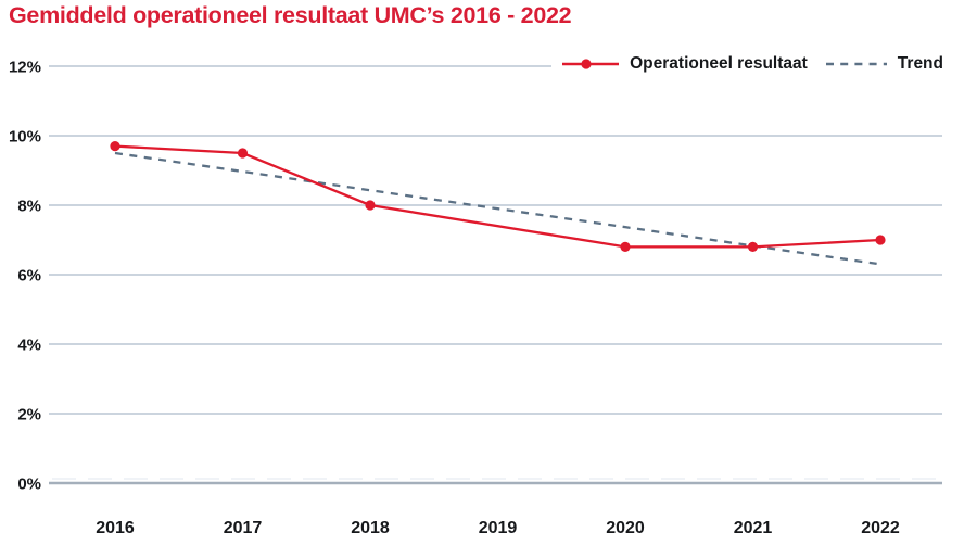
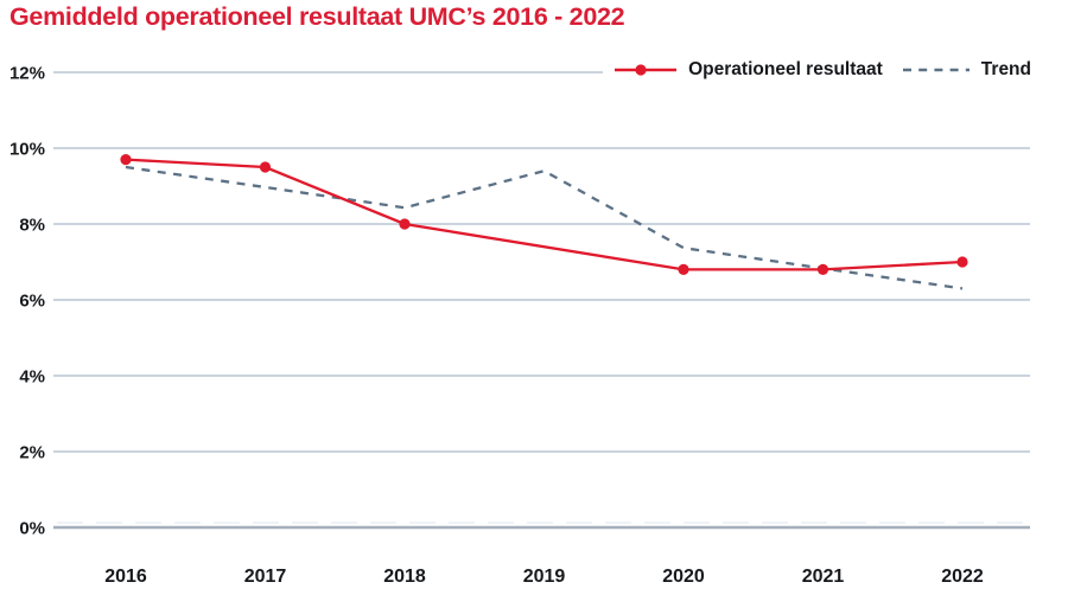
Trend/2019: 7.9% -> 9.4%
